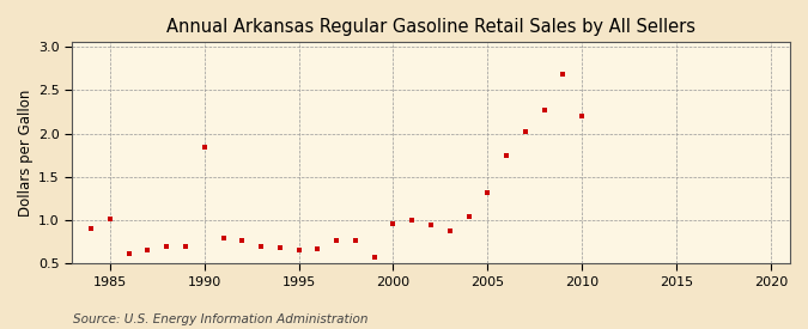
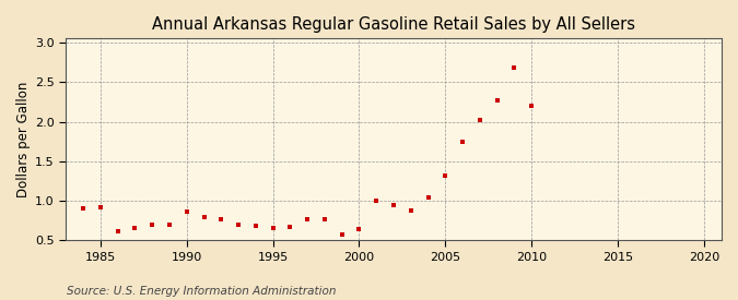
1985: 1.02 -> 0.92
1990: 1.84 -> 0.86
2000: 0.96 -> 0.64
